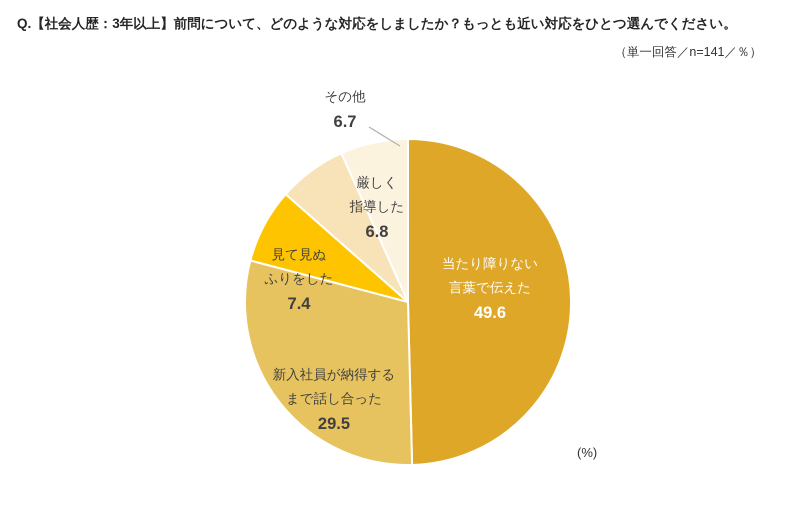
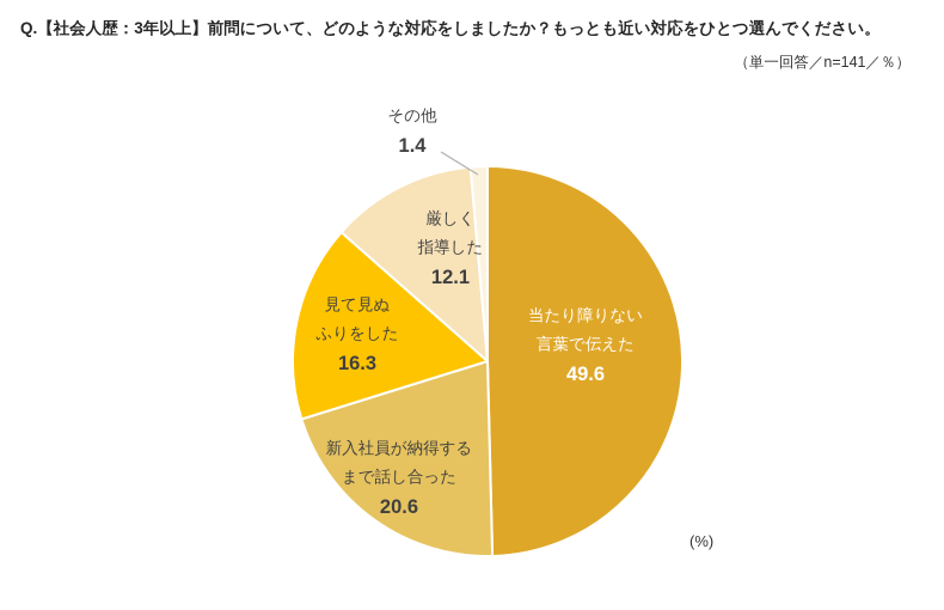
新入社員が納得する まで話し合った: 29.5 -> 20.6
見て見ぬ ふりをした: 7.4 -> 16.3
厳しく 指導した: 6.8 -> 12.1
その他: 6.7 -> 1.4
